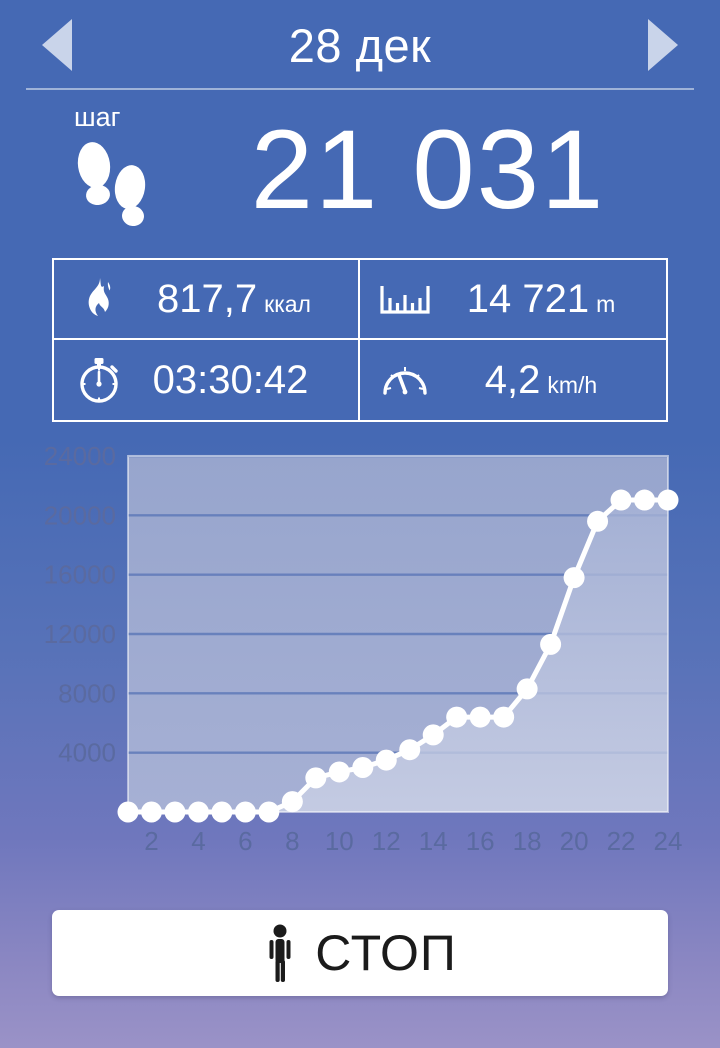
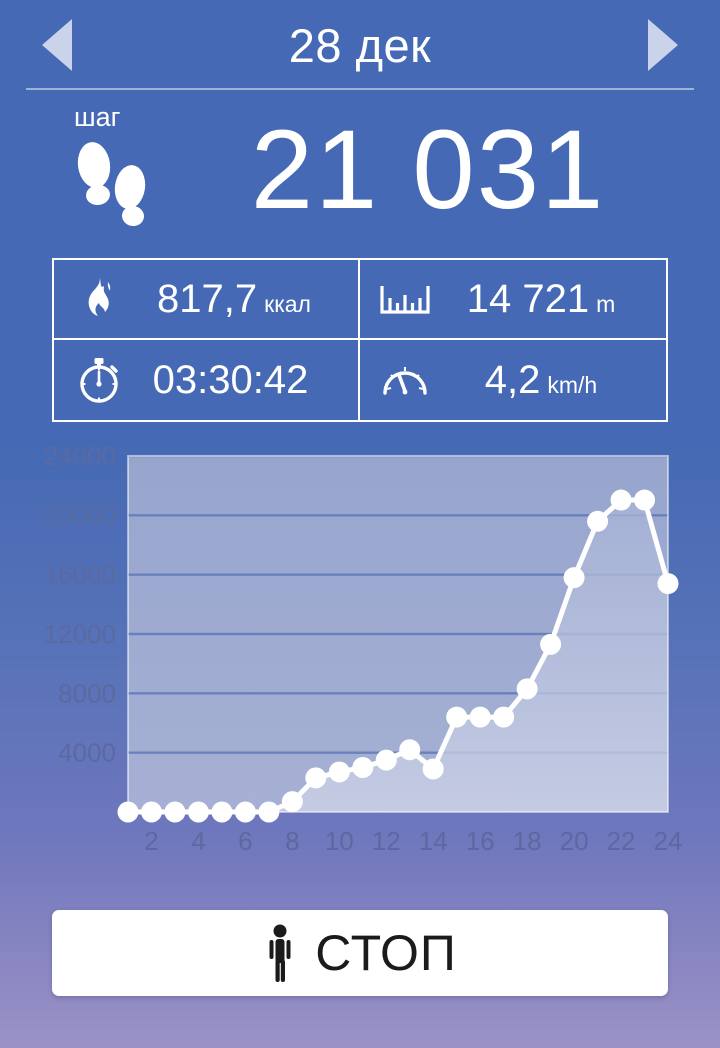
14: 5200 -> 2900
24: 21000 -> 15400
